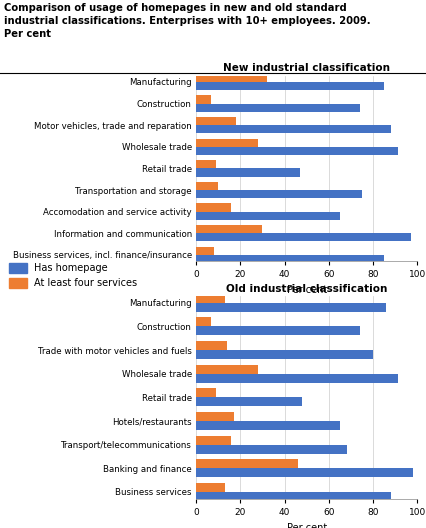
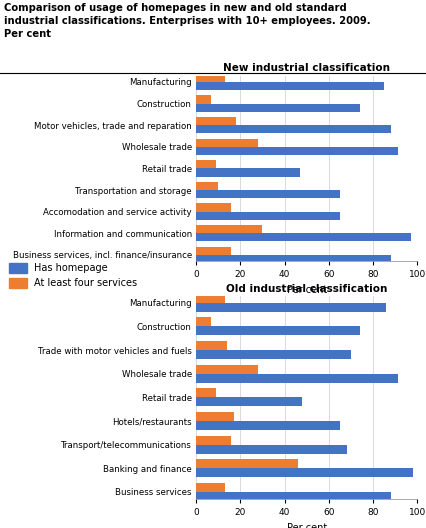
New industrial classification/At least four services/Manufacturing: 32 -> 13
New industrial classification/Has homepage/Transportation and storage: 75 -> 65
New industrial classification/At least four services/Business services, incl. finance/insurance: 8 -> 16
New industrial classification/Has homepage/Business services, incl. finance/insurance: 85 -> 88
Has homepage/Trade with motor vehicles and fuels: 80 -> 70
